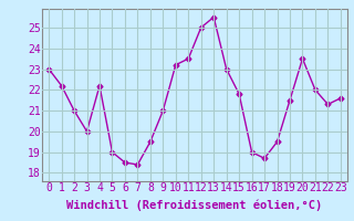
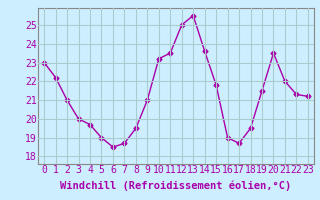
4: 22.2 -> 19.7
7: 18.4 -> 18.7
14: 23.0 -> 23.6
23: 21.6 -> 21.2
